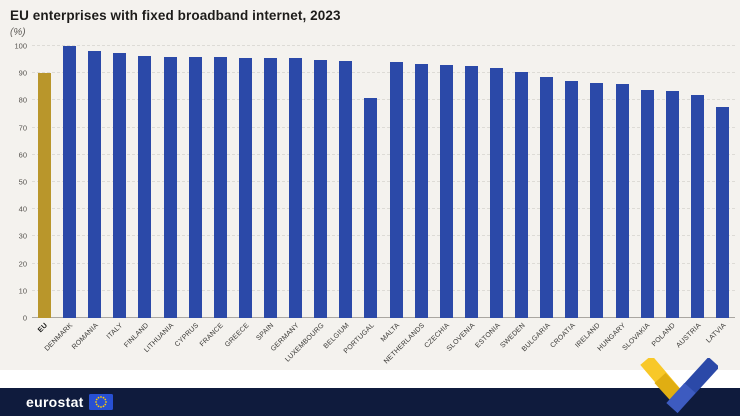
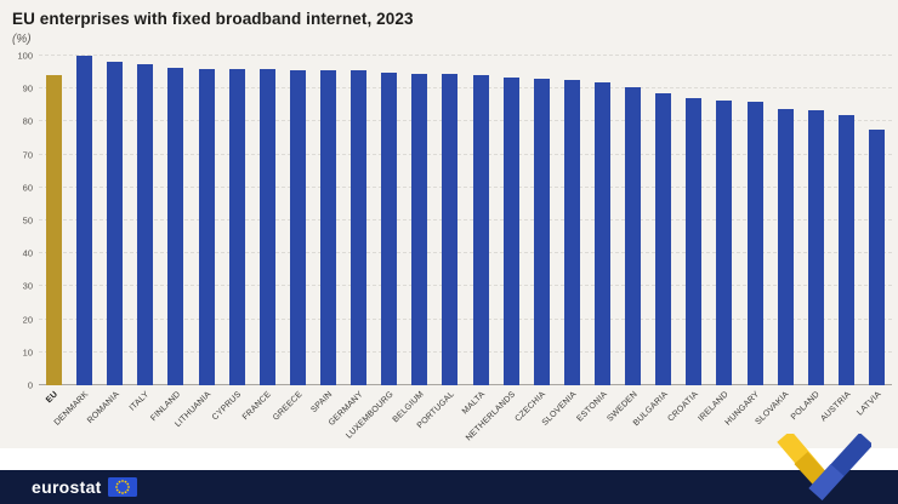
EU: 90 -> 94
PORTUGAL: 81 -> 94
